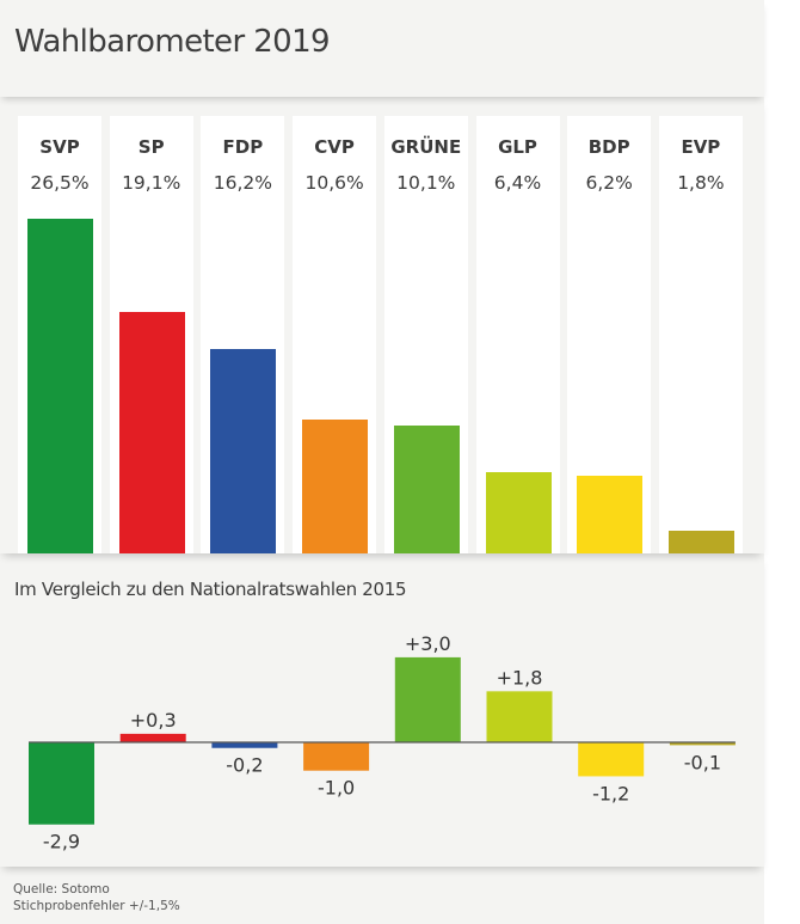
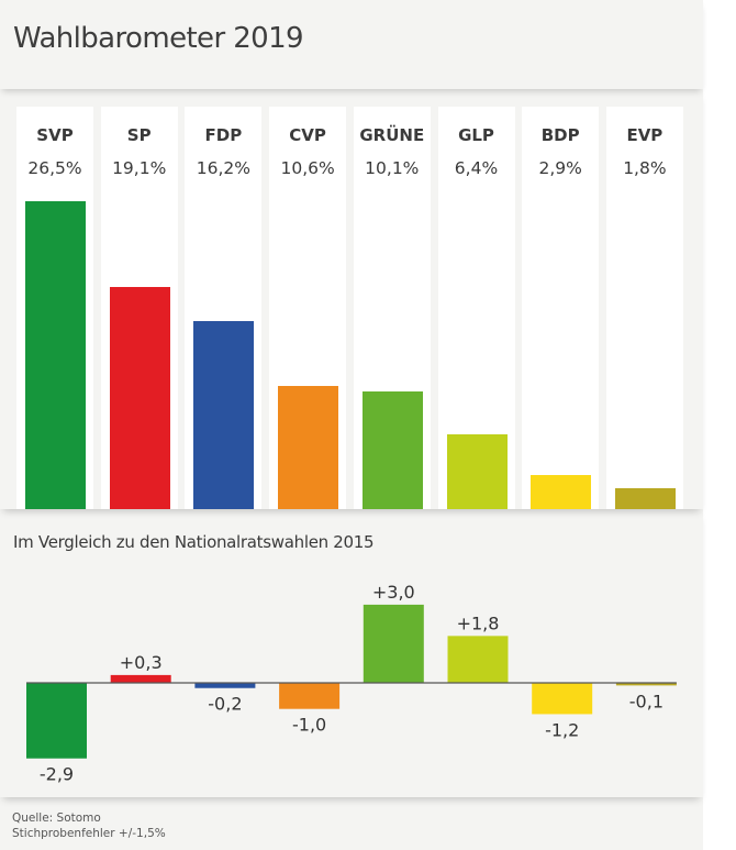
Wahlbarometer 2019/BDP: 6,2% -> 2,9%
